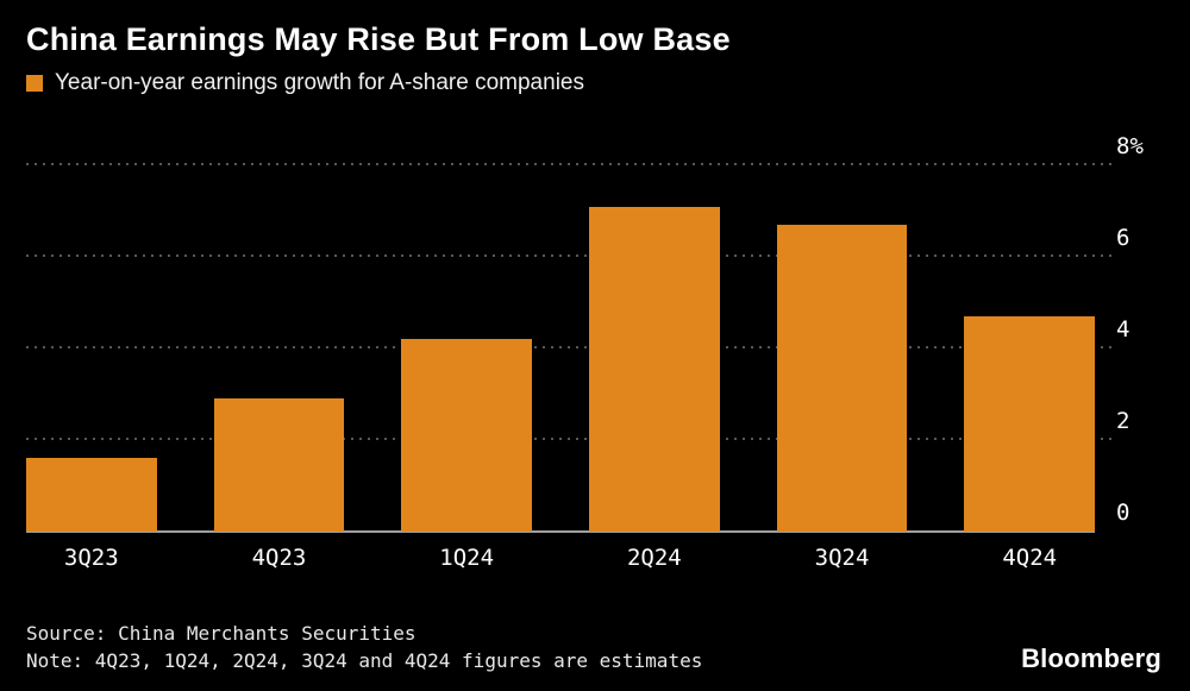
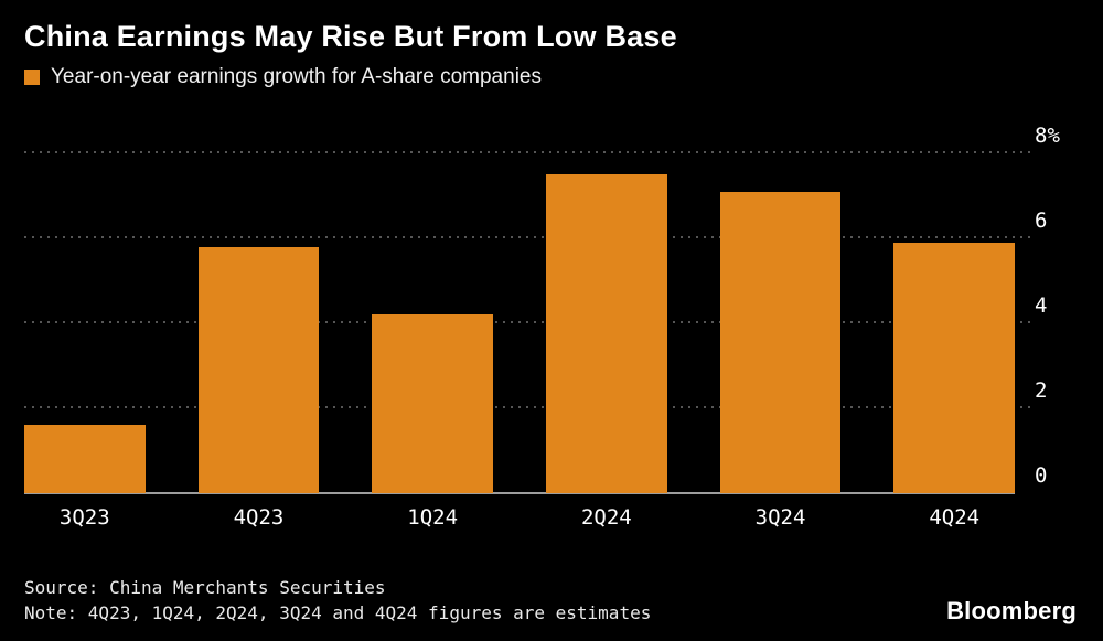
4Q23: 2.9% -> 5.8%
2Q24: 7.1% -> 7.5%
3Q24: 6.7% -> 7.1%
4Q24: 4.7% -> 5.9%
